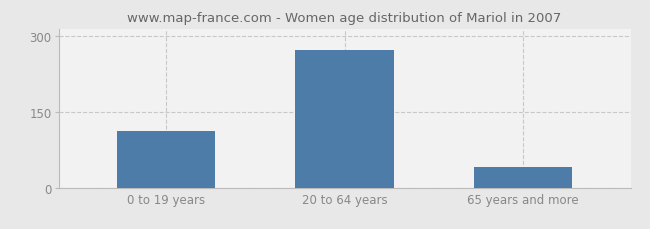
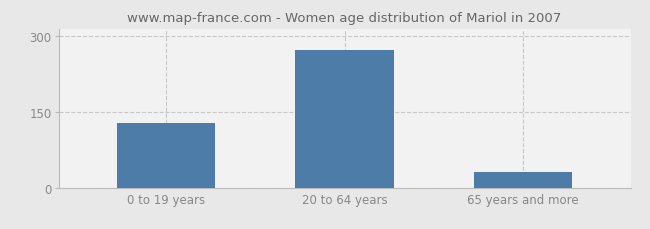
0 to 19 years: 112 -> 128
65 years and more: 40 -> 30
